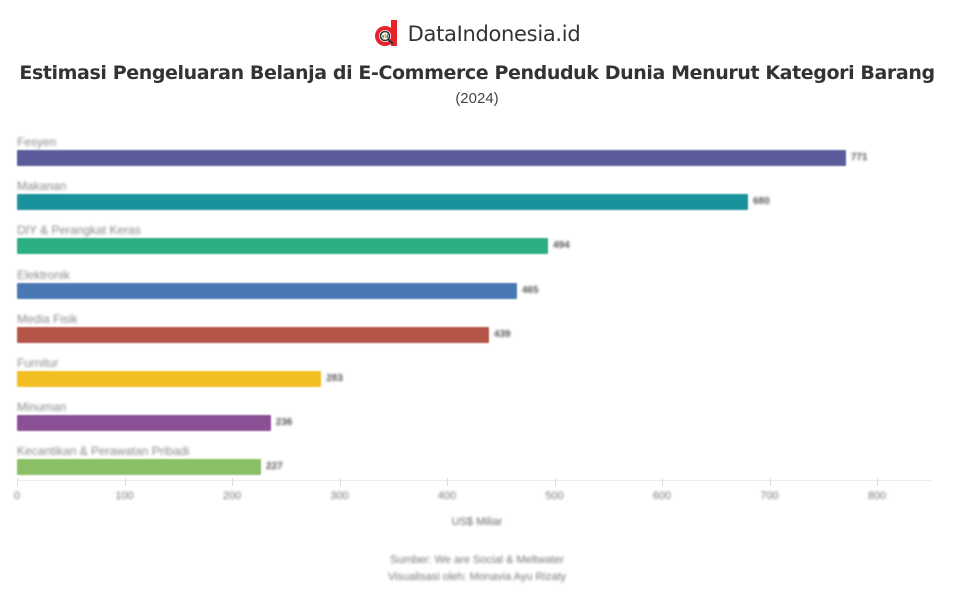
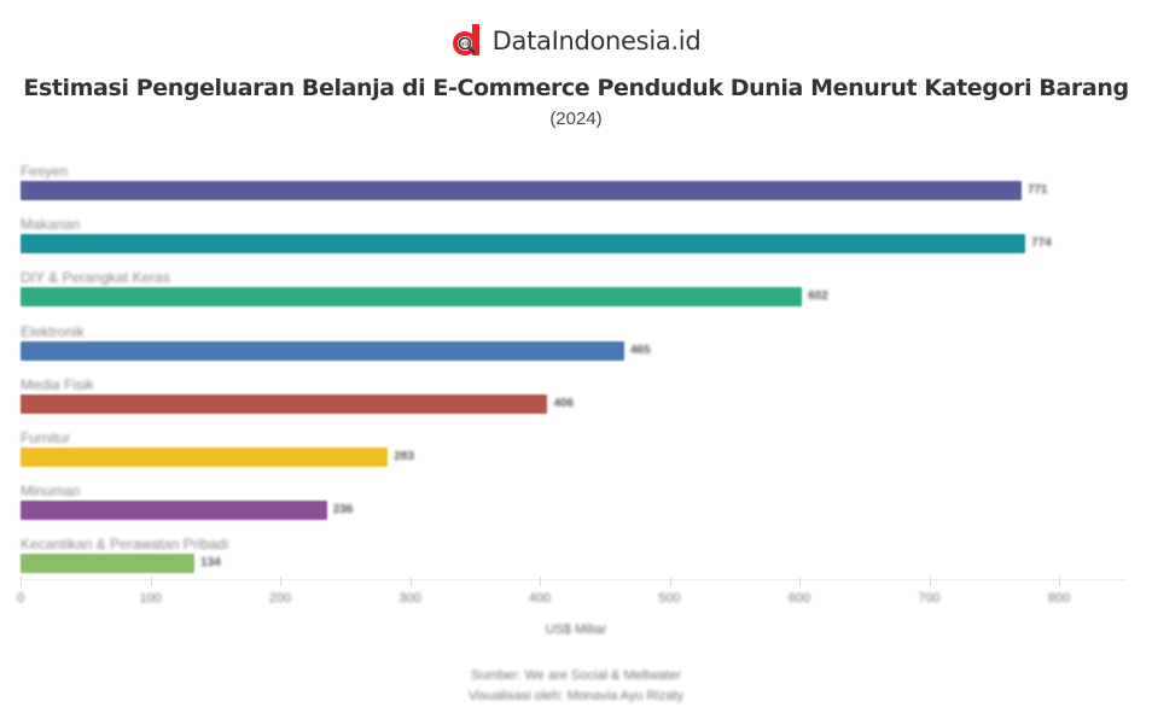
Makanan: 680 -> 774
DIY & Perangkat Keras: 494 -> 602
Media Fisik: 439 -> 406
Kecantikan & Perawatan Pribadi: 227 -> 134
